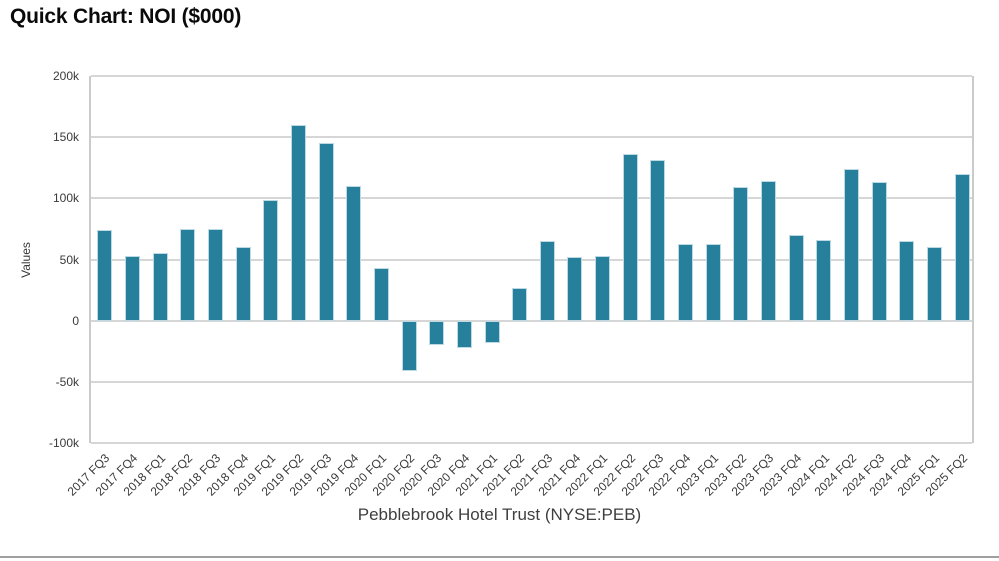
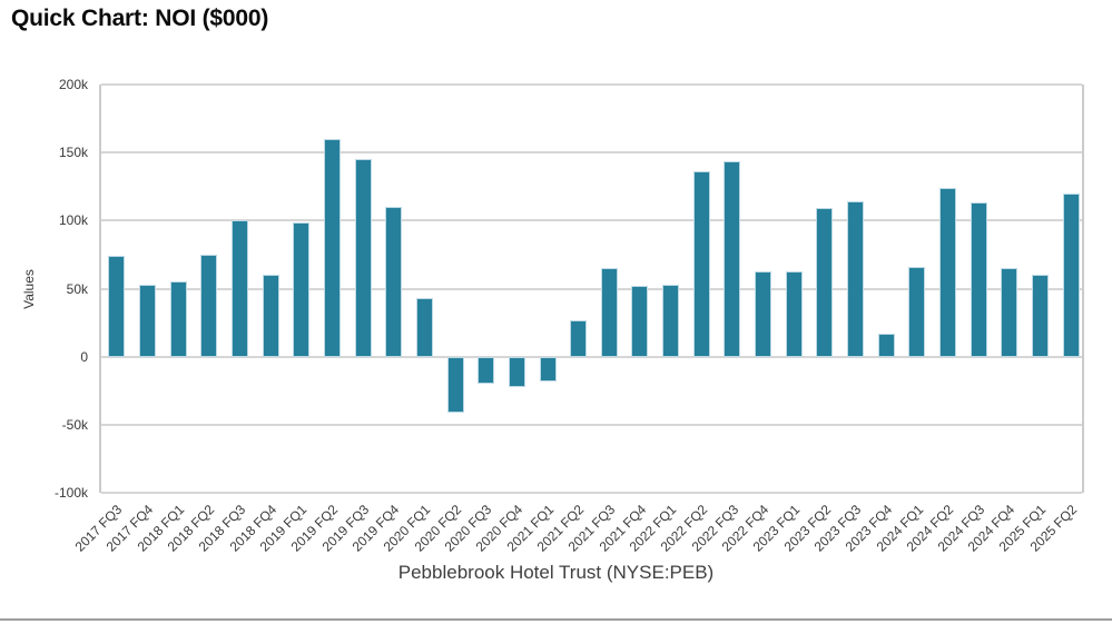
2018 FQ3: 75k -> 100k
2022 FQ3: 131k -> 144k
2023 FQ4: 70k -> 17k
